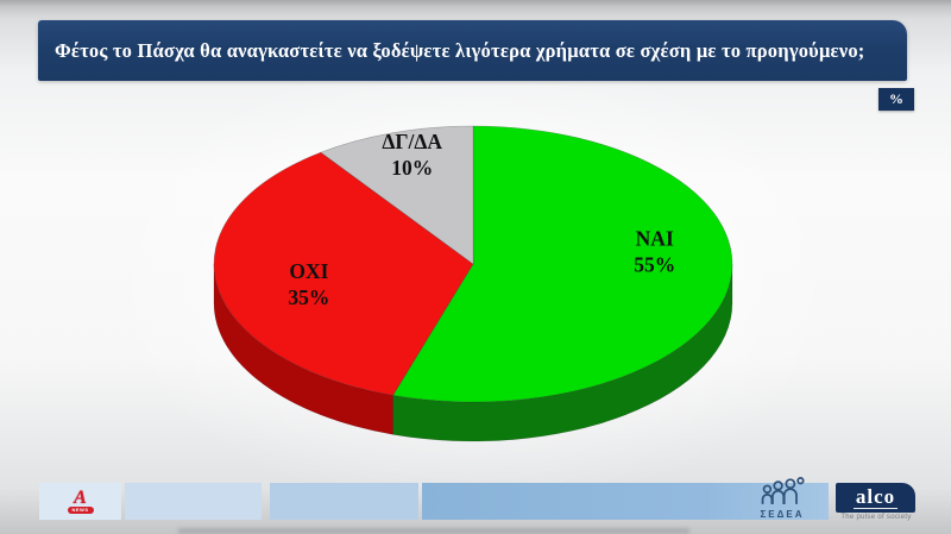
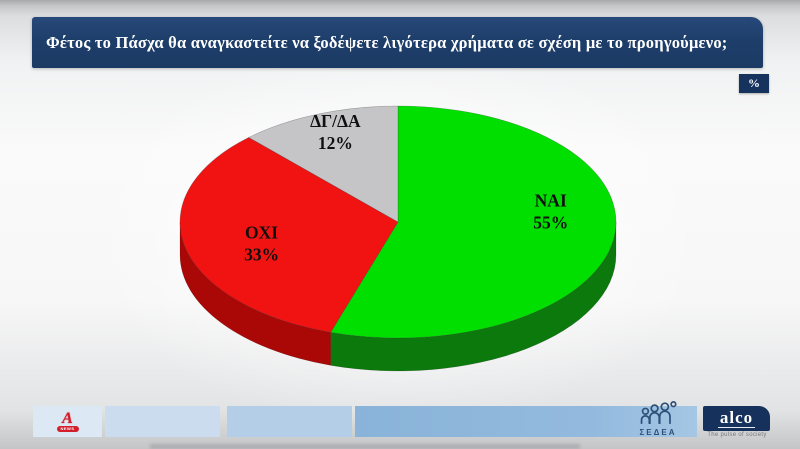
ΟΧΙ: 35% -> 33%
ΔΓ/ΔΑ: 10% -> 12%
